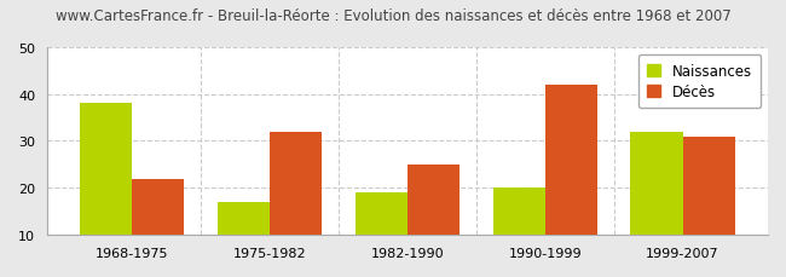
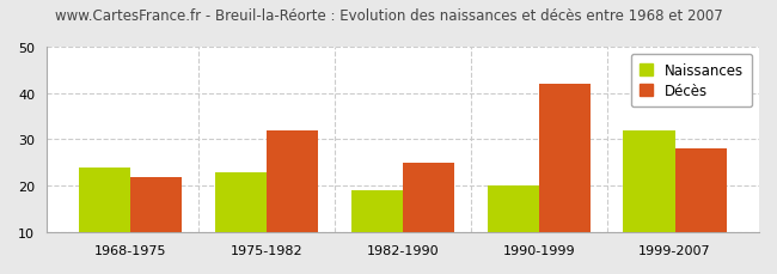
Naissances/1968-1975: 38 -> 24
Naissances/1975-1982: 17 -> 23
Décès/1999-2007: 31 -> 28
